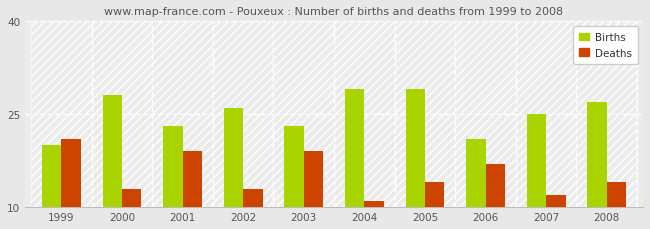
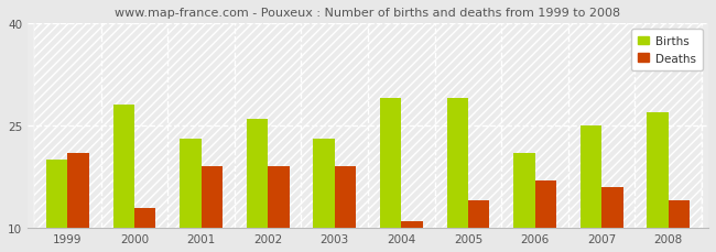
Deaths/2002: 13 -> 19
Deaths/2007: 12 -> 16
